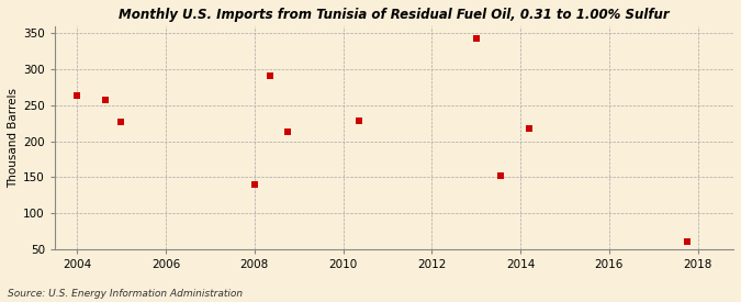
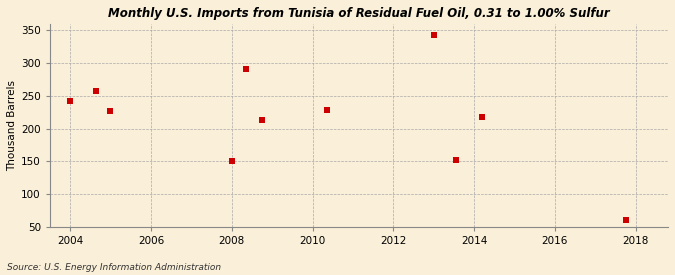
2004: 264 -> 242
2008: 140 -> 150
